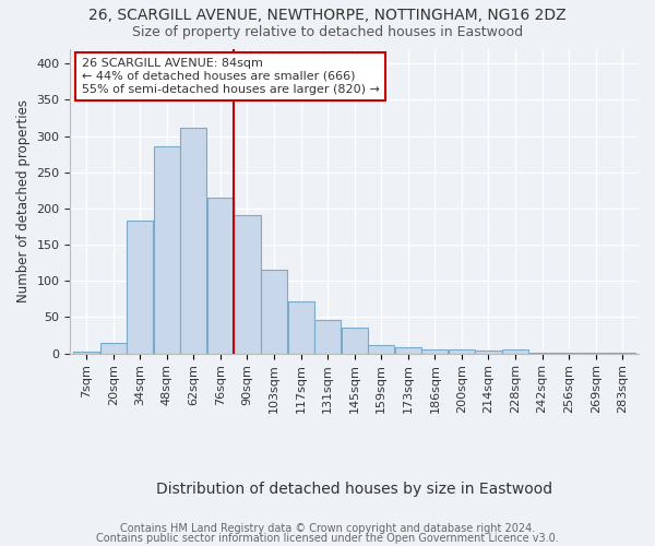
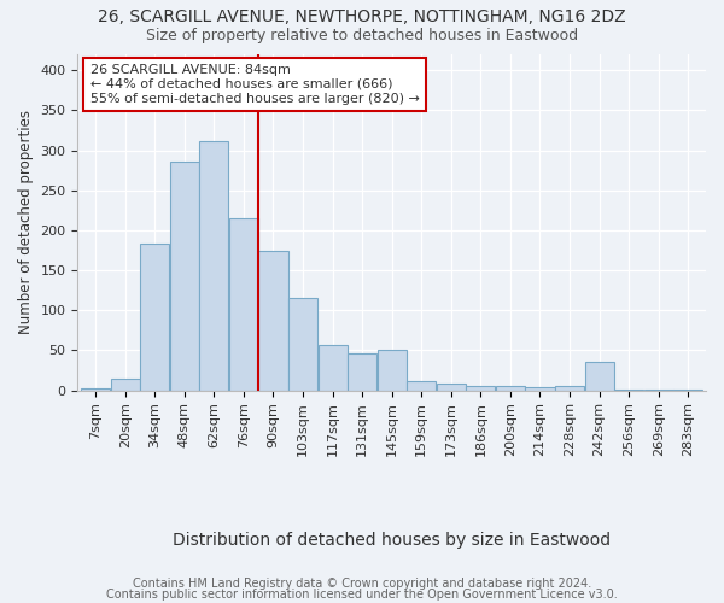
90sqm: 191 -> 174
117sqm: 72 -> 56
145sqm: 35 -> 50
242sqm: 1 -> 36
